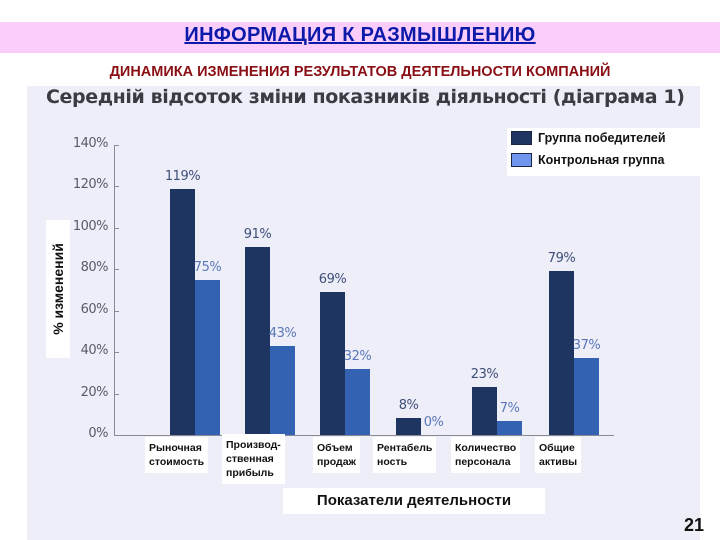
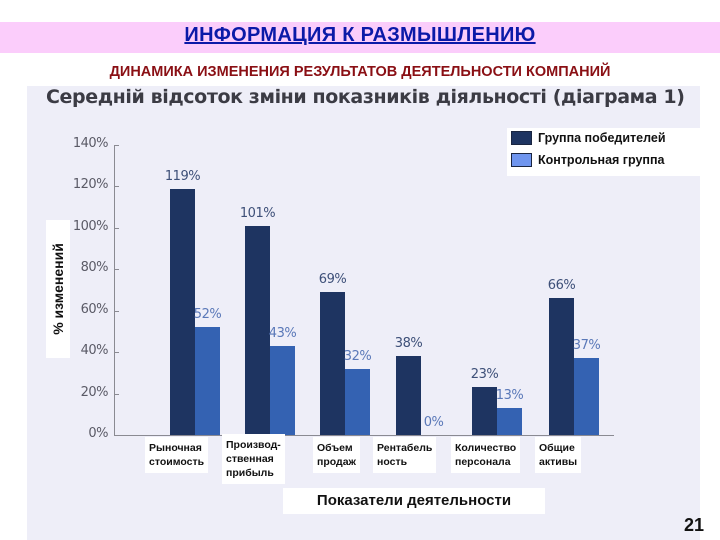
Контрольная группа/Рыночная стоимость: 75% -> 52%
Группа победителей/Производ-ственная прибыль: 91% -> 101%
Группа победителей/Рентабельность: 8% -> 38%
Контрольная группа/Количество персонала: 7% -> 13%
Группа победителей/Общие активы: 79% -> 66%
